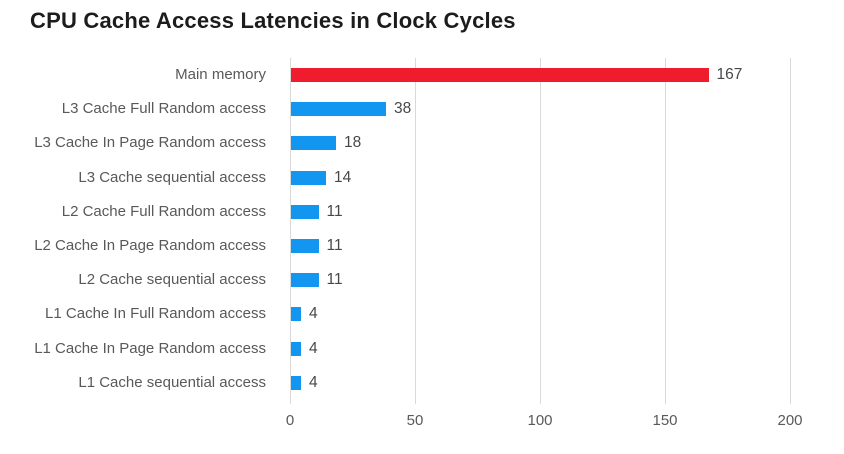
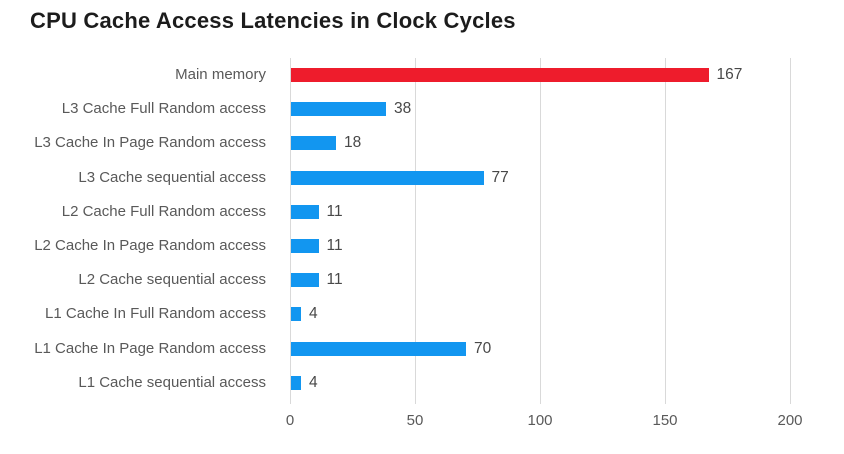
L3 Cache sequential access: 14 -> 77
L1 Cache In Page Random access: 4 -> 70
